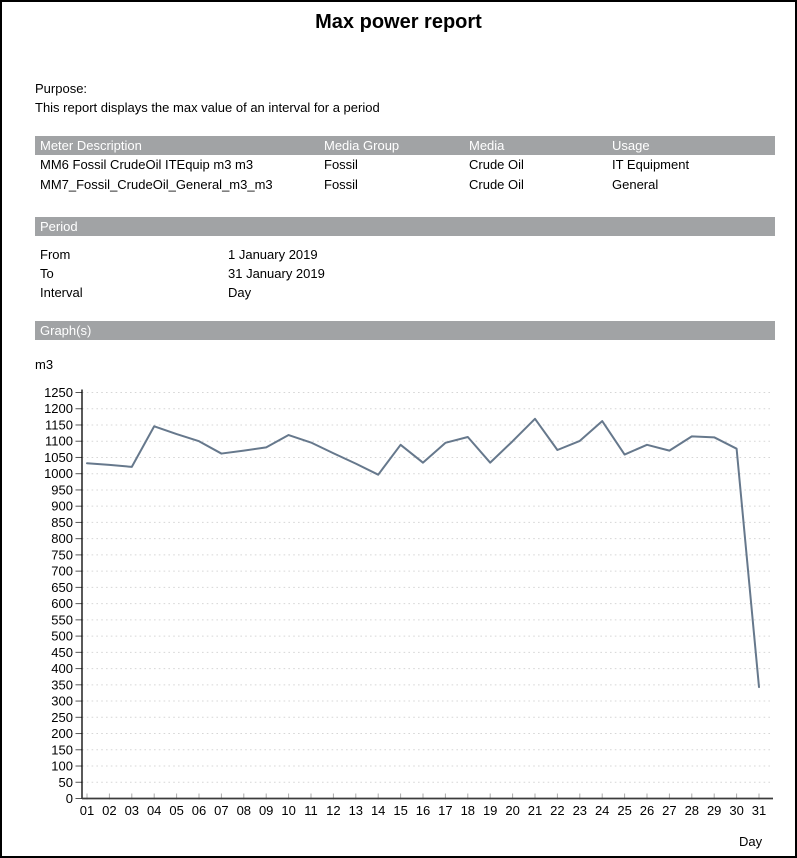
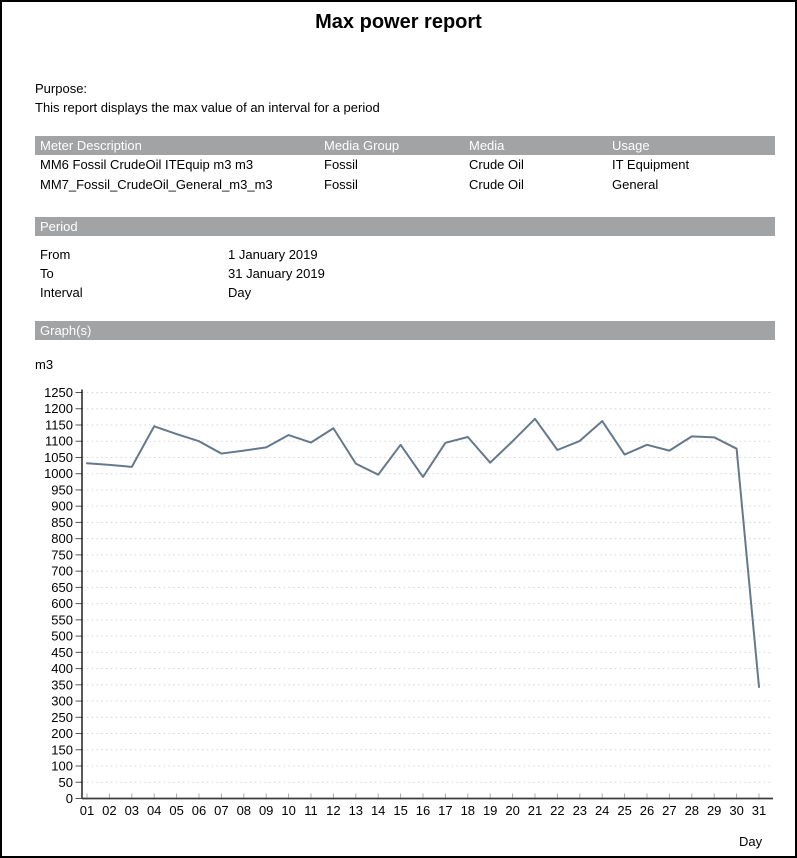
12: 1060 -> 1140
16: 1030 -> 990
